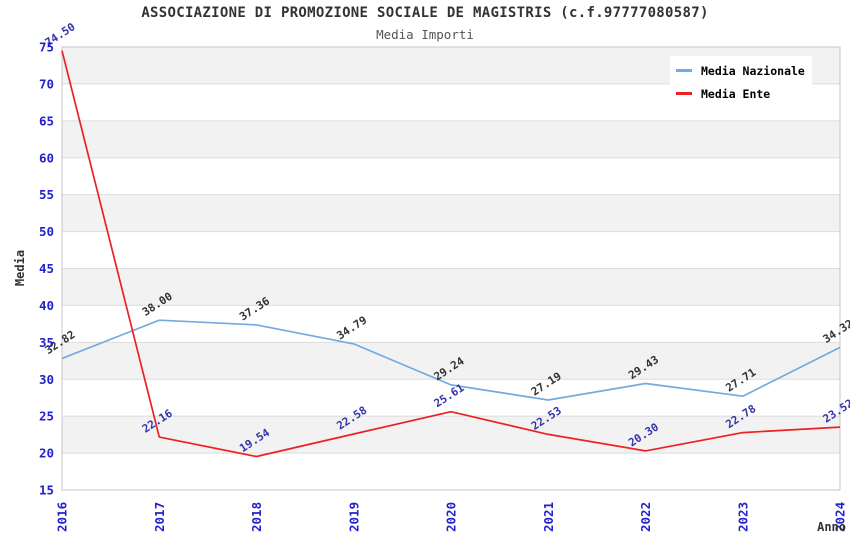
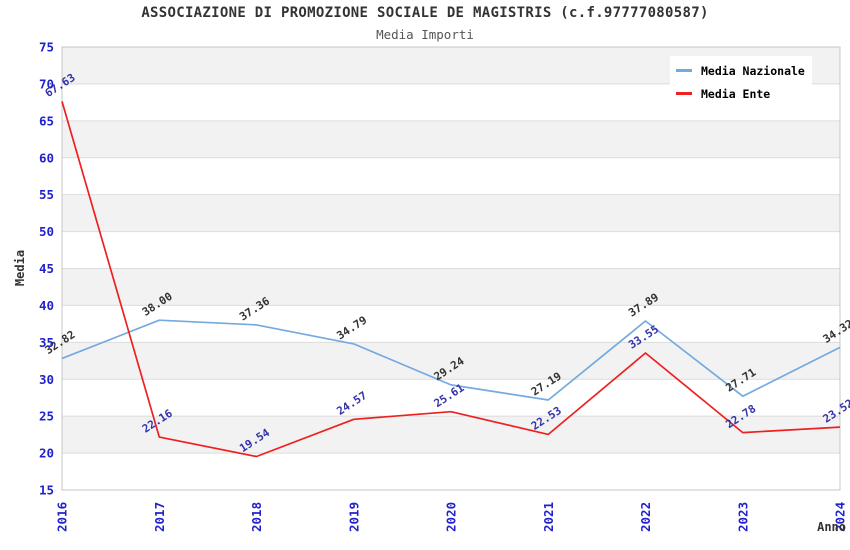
Media Ente/2016: 74.50 -> 67.63
Media Ente/2019: 22.58 -> 24.57
Media Nazionale/2022: 29.43 -> 37.89
Media Ente/2022: 20.30 -> 33.55
